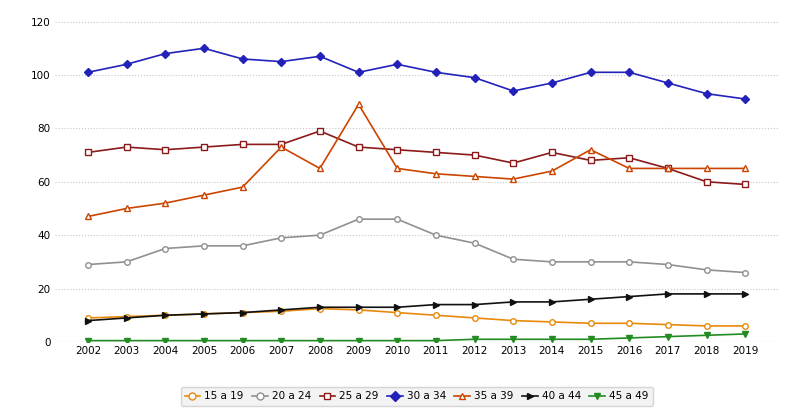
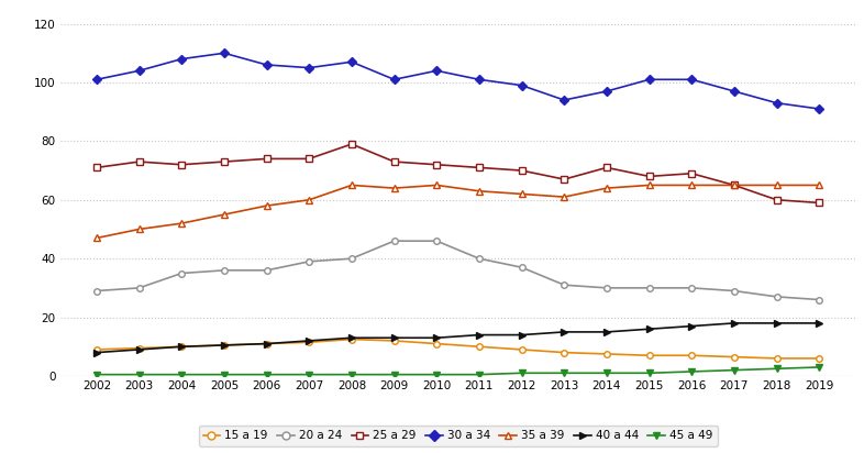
35 a 39/2007: 73 -> 60
35 a 39/2009: 89 -> 64
35 a 39/2015: 72 -> 65
